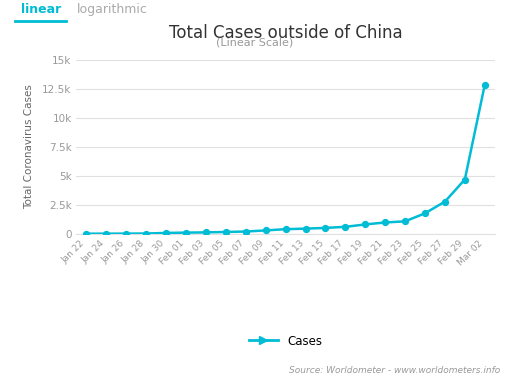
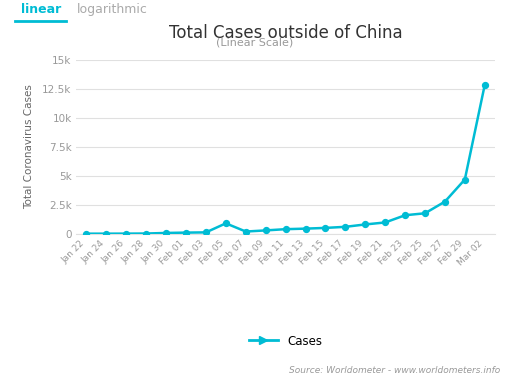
Feb 05: 0.2k -> 0.9k
Feb 23: 1.1k -> 1.6k
